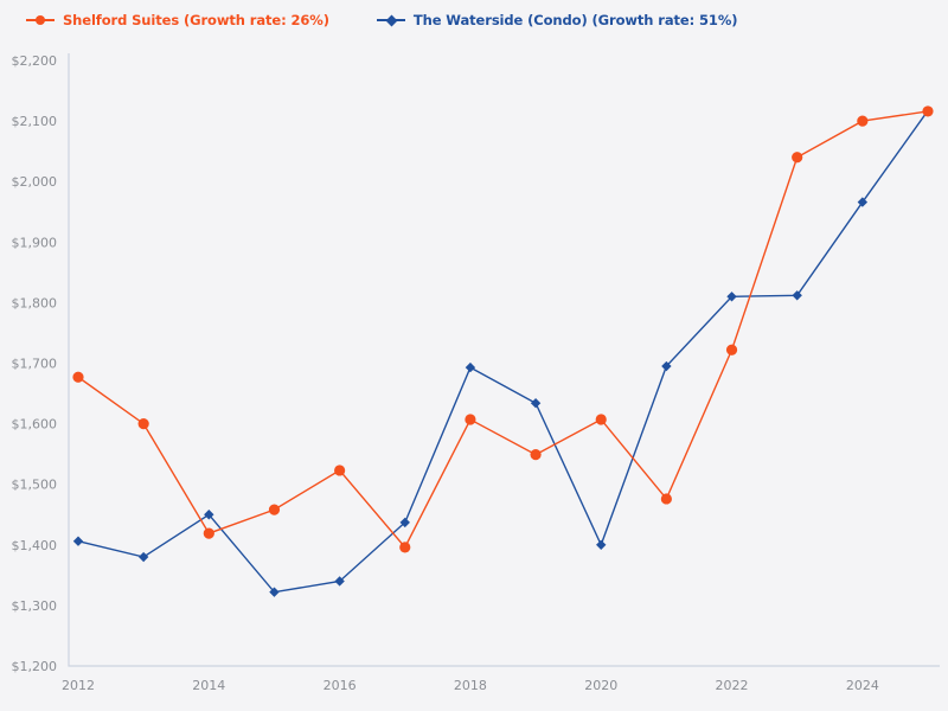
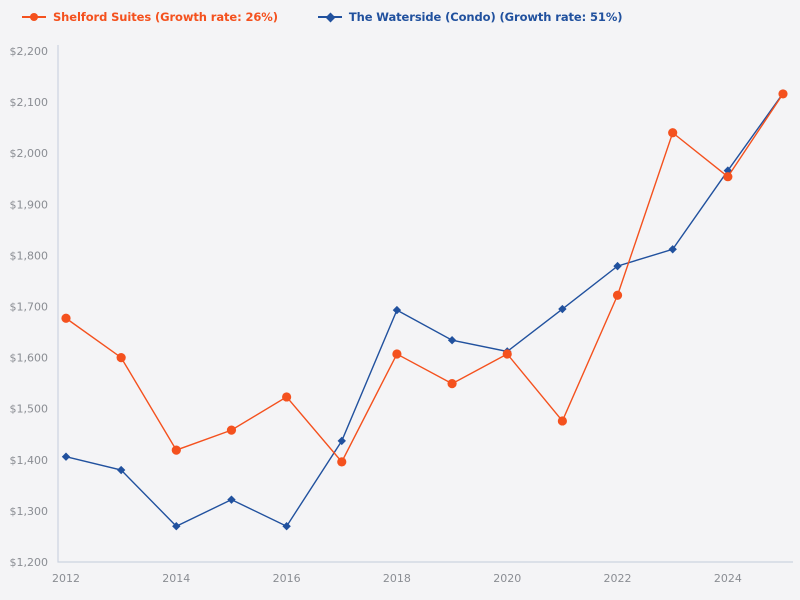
The Waterside (Condo) (Growth rate: 51%)/2014: $1450 -> $1270
The Waterside (Condo) (Growth rate: 51%)/2016: $1340 -> $1270
The Waterside (Condo) (Growth rate: 51%)/2020: $1400 -> $1610
The Waterside (Condo) (Growth rate: 51%)/2022: $1810 -> $1780
Shelford Suites (Growth rate: 26%)/2024: $2100 -> $1950
